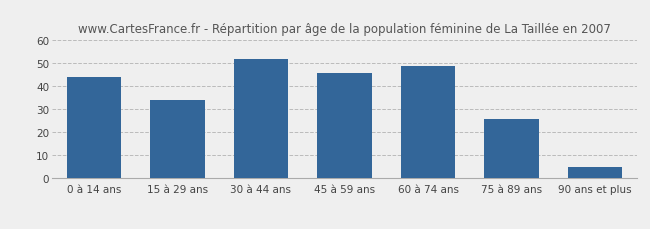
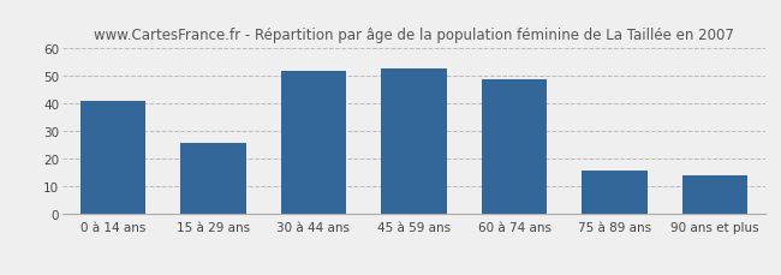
0 à 14 ans: 44 -> 41
15 à 29 ans: 34 -> 26
45 à 59 ans: 46 -> 53
75 à 89 ans: 26 -> 16
90 ans et plus: 5 -> 14
